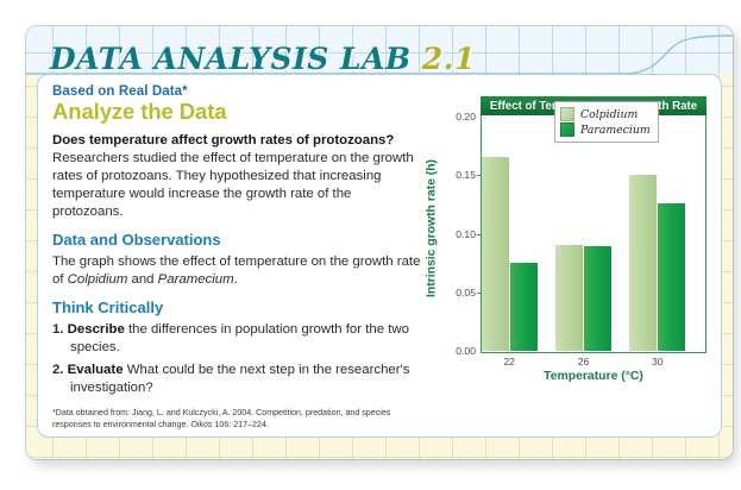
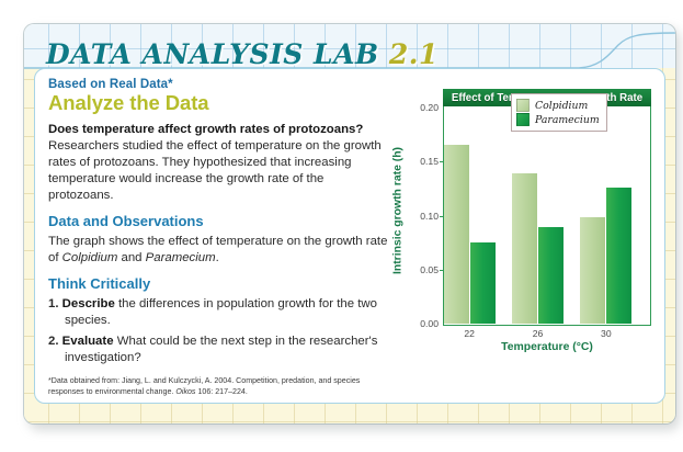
Colpidium/26: 0.09 -> 0.14
Colpidium/30: 0.15 -> 0.10
